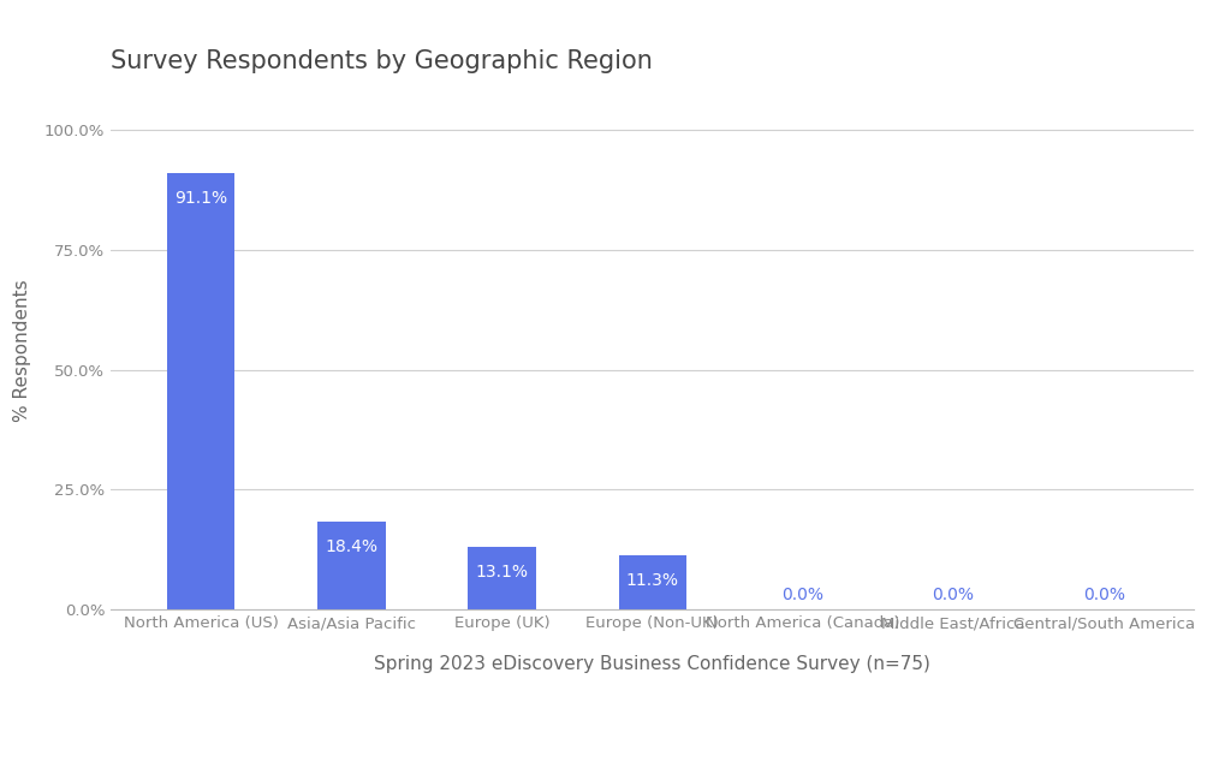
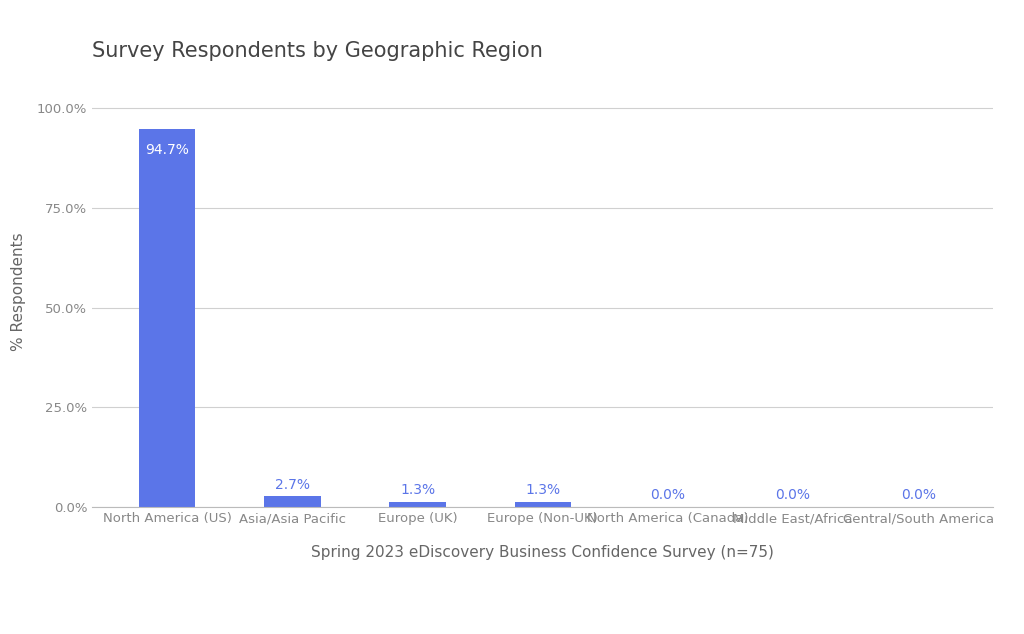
North America (US): 91.1% -> 94.7%
Asia/Asia Pacific: 18.4% -> 2.7%
Europe (UK): 13.1% -> 1.3%
Europe (Non-UK): 11.3% -> 1.3%
